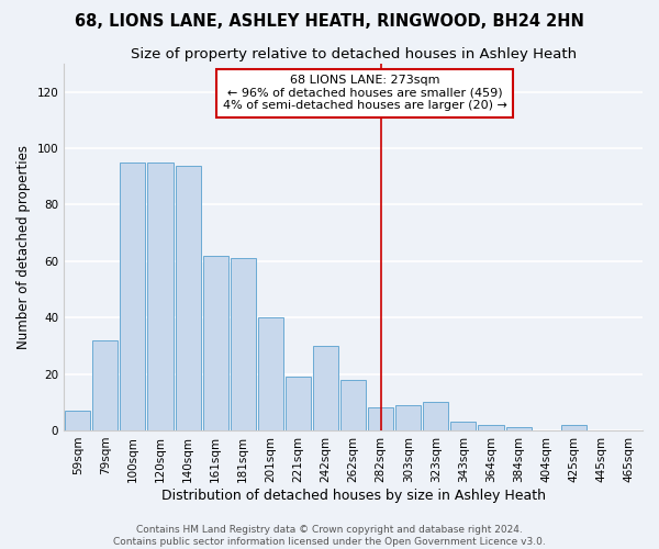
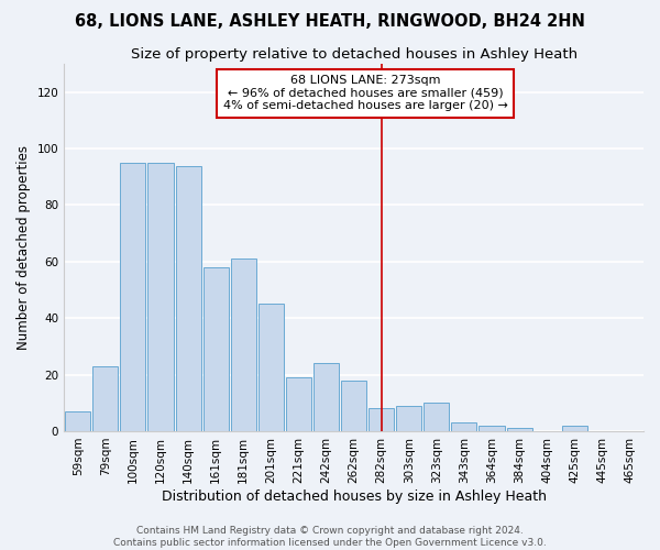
79sqm: 32 -> 23
161sqm: 62 -> 58
201sqm: 40 -> 45
242sqm: 30 -> 24
